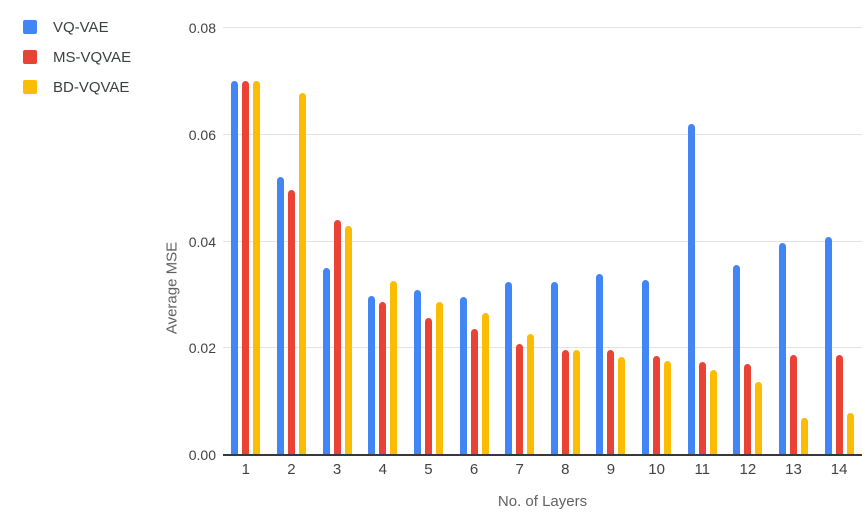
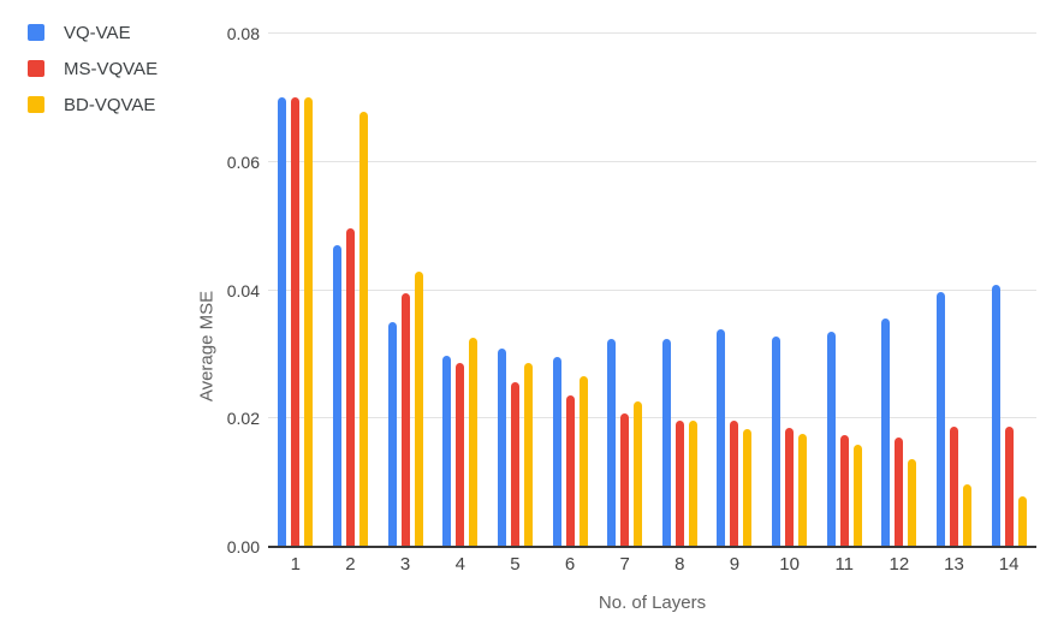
VQ-VAE/2: 0.052 -> 0.047
MS-VQVAE/3: 0.044 -> 0.040
VQ-VAE/11: 0.062 -> 0.034
BD-VQVAE/13: 0.007 -> 0.010
